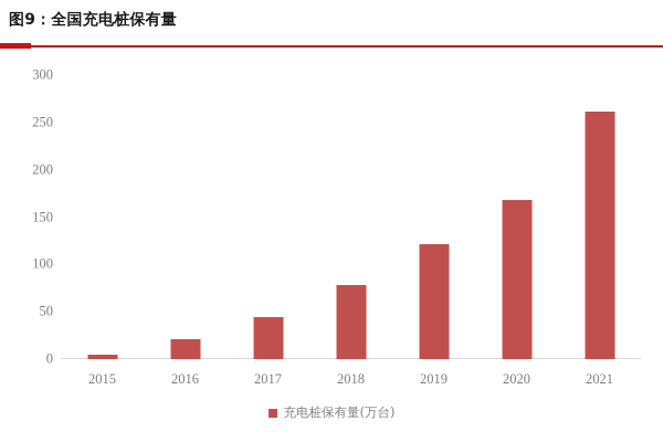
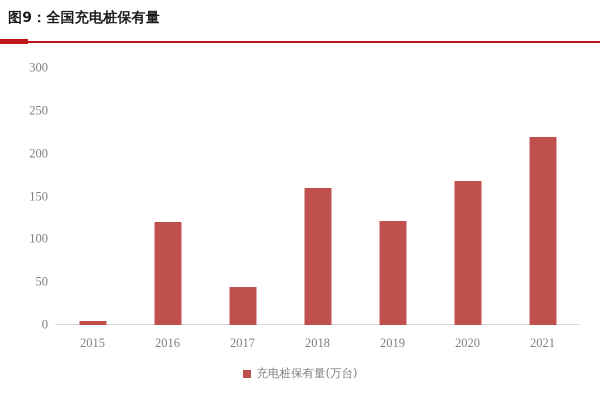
2016: 20 -> 120
2018: 80 -> 160
2021: 260 -> 220
